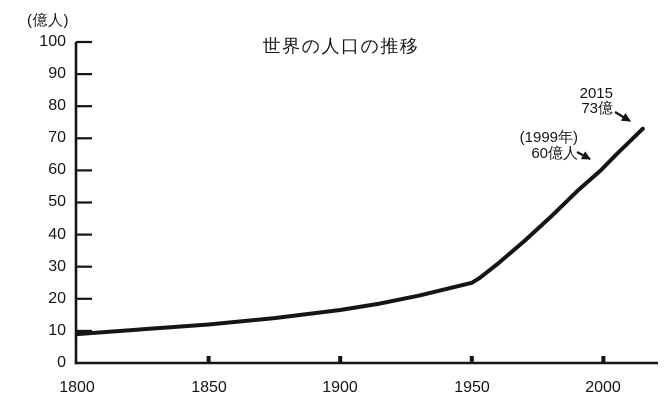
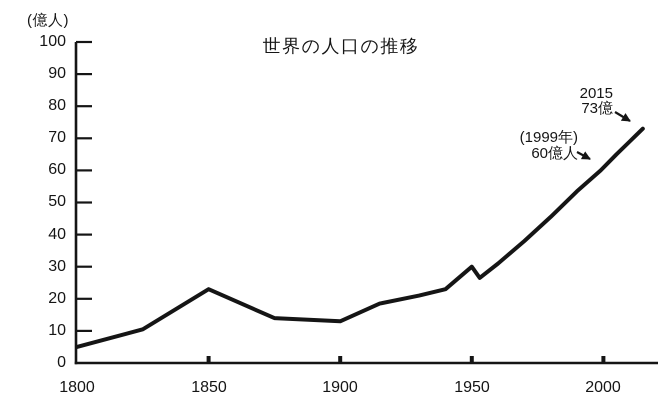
1800: 9 -> 5
1850: 12 -> 23
1900: 16 -> 13
1950: 25 -> 30
